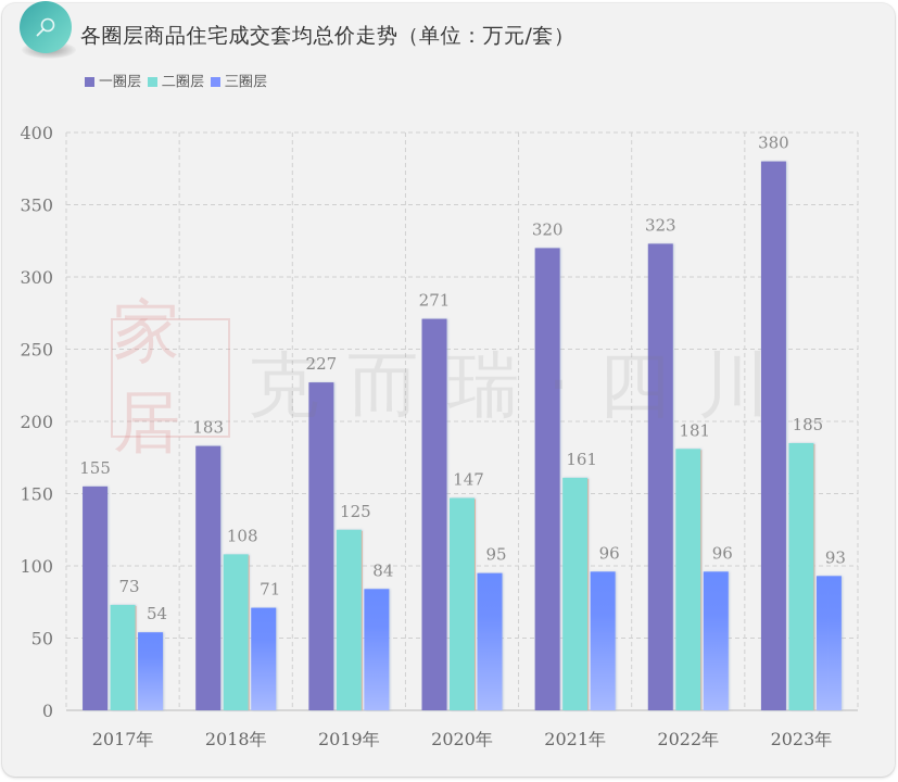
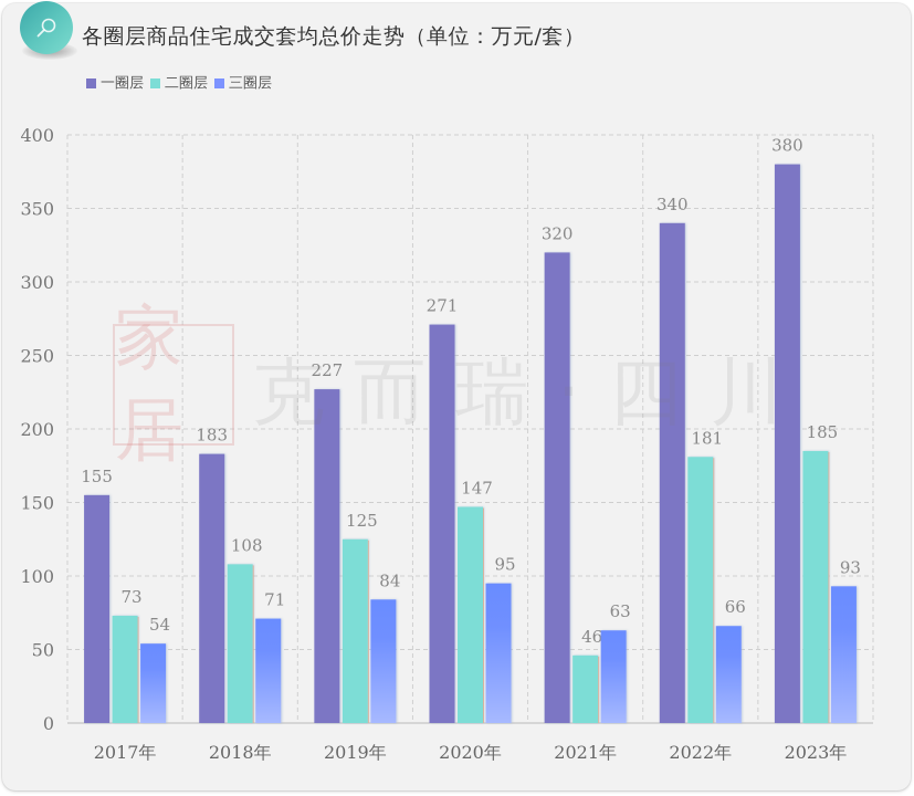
二圈层/2021年: 161 -> 46
三圈层/2021年: 96 -> 63
一圈层/2022年: 323 -> 340
三圈层/2022年: 96 -> 66
